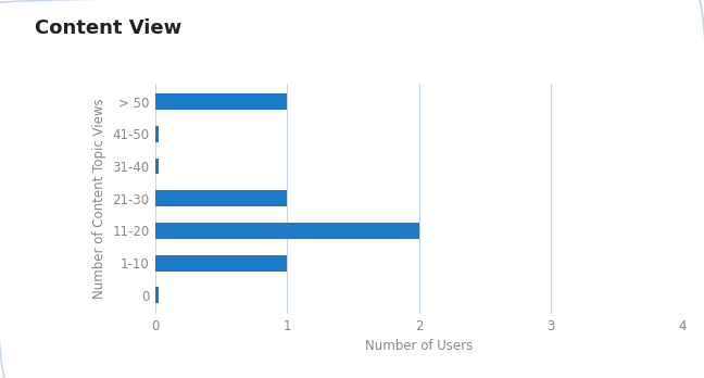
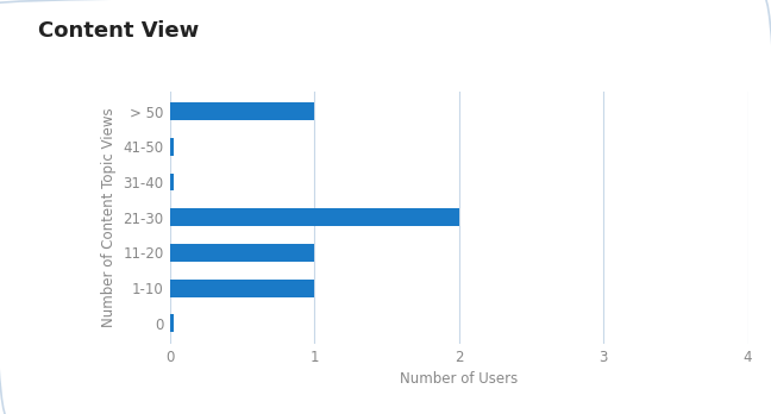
21-30: 1.00 -> 2.00
11-20: 2.00 -> 1.00
